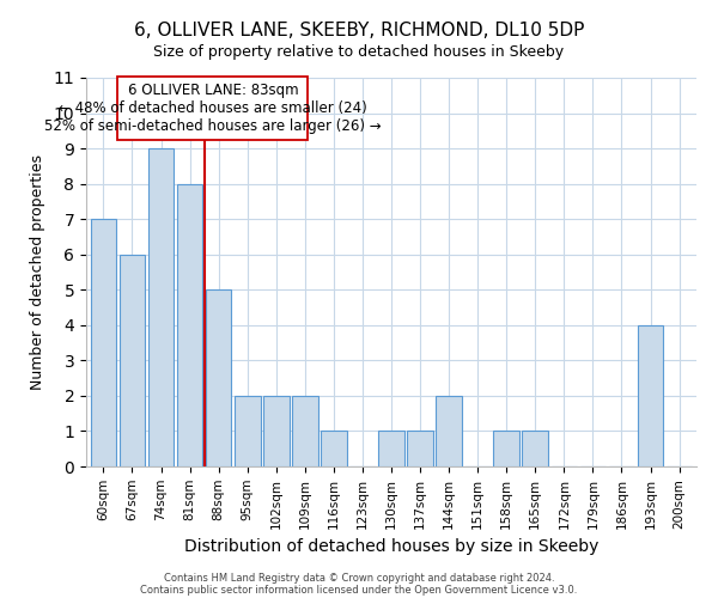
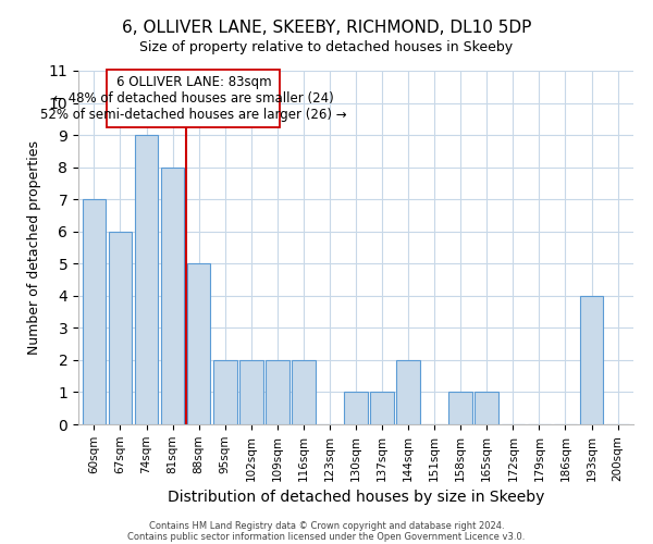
116sqm: 1 -> 2
